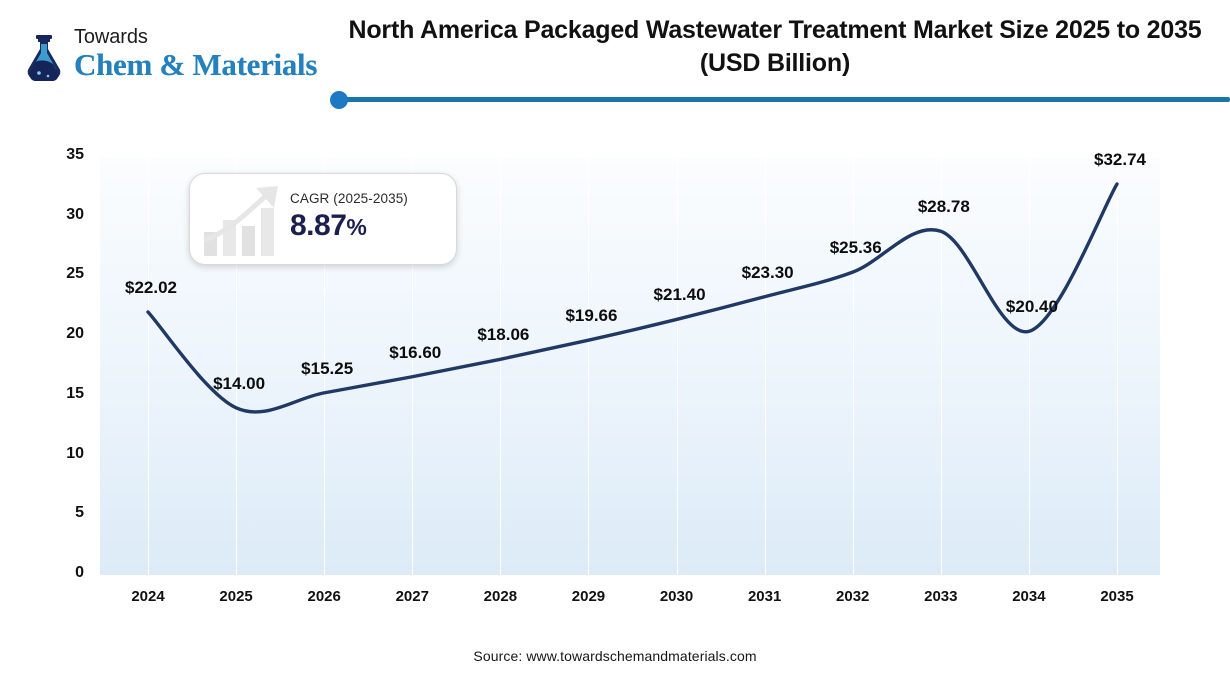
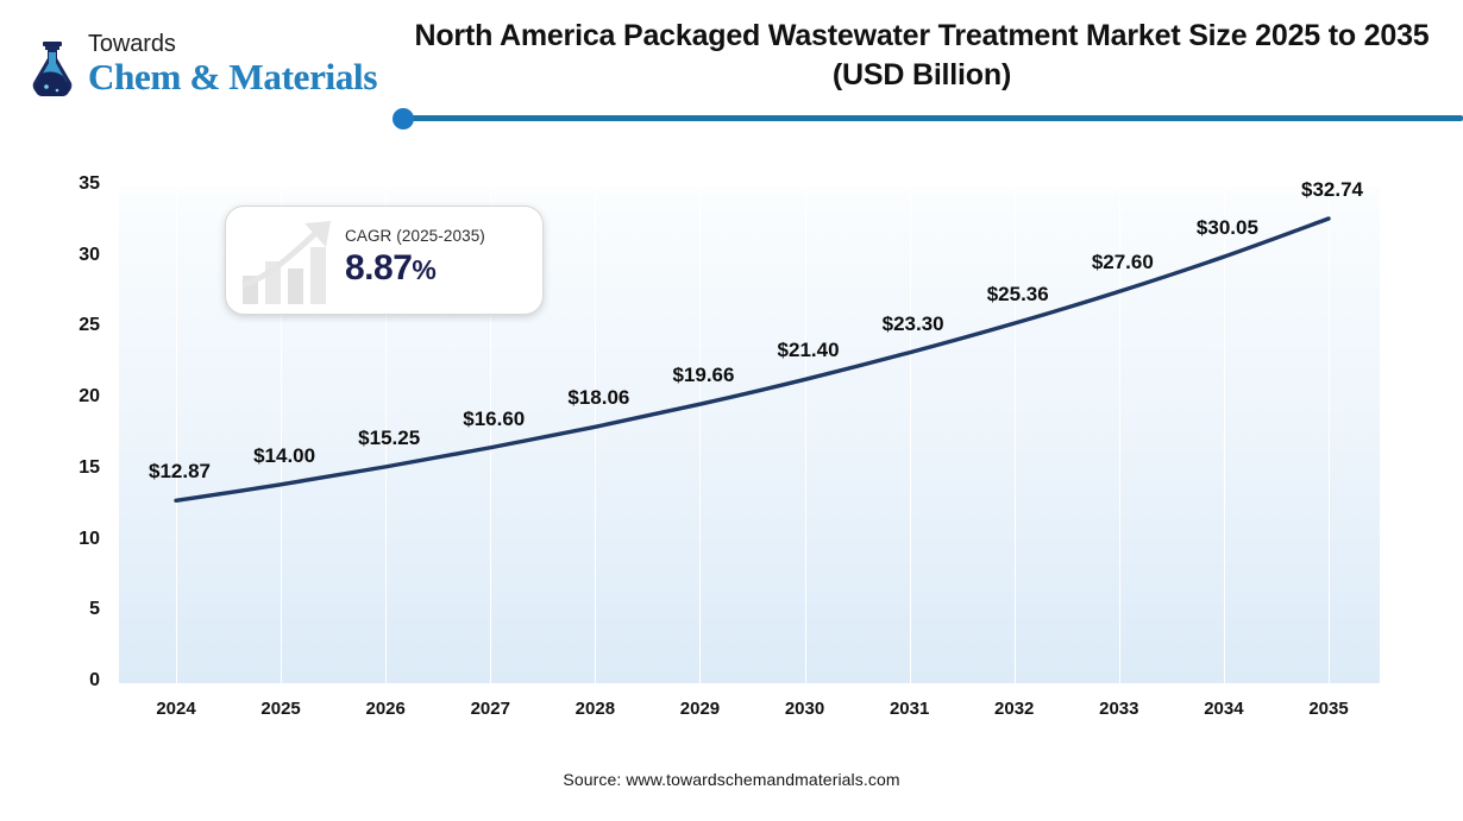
2024: $22.02 -> $12.87
2033: $28.78 -> $27.60
2034: $20.40 -> $30.05
